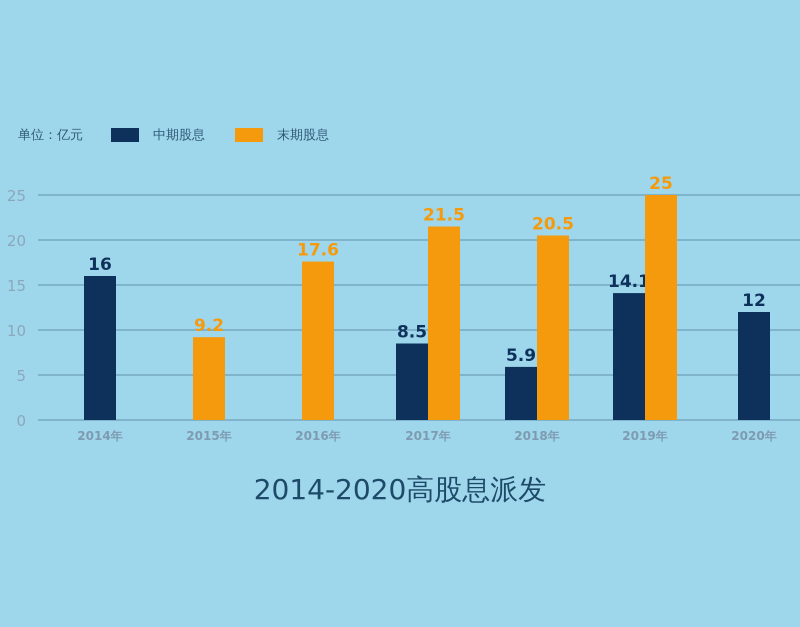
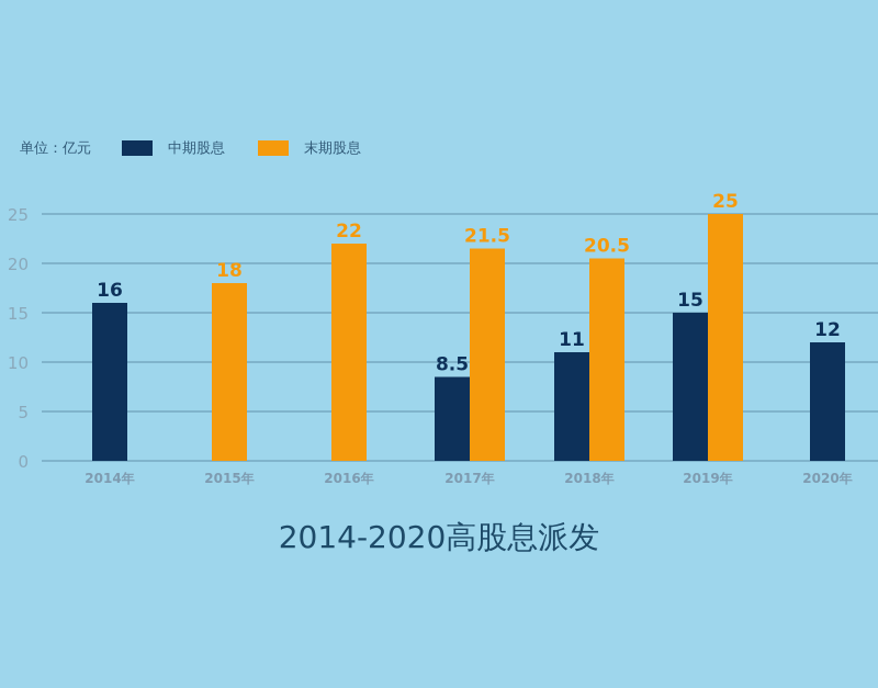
末期股息/2015年: 9.2 -> 18
末期股息/2016年: 17.6 -> 22
中期股息/2018年: 5.9 -> 11
中期股息/2019年: 14.1 -> 15
